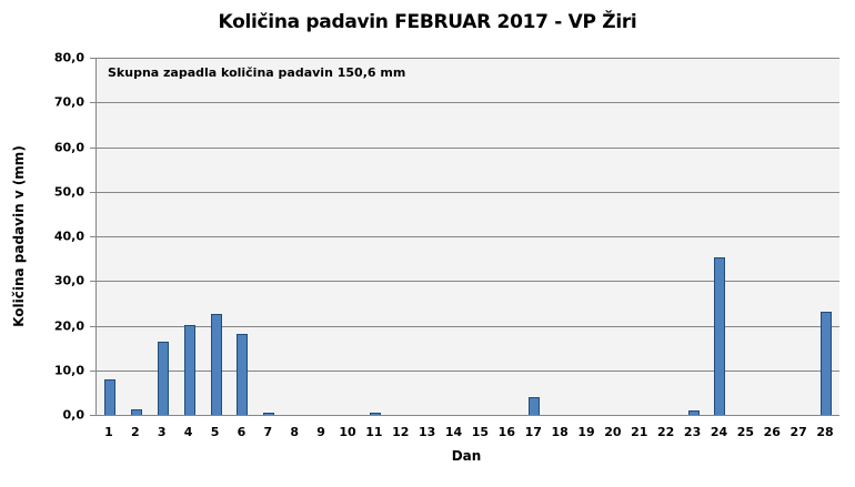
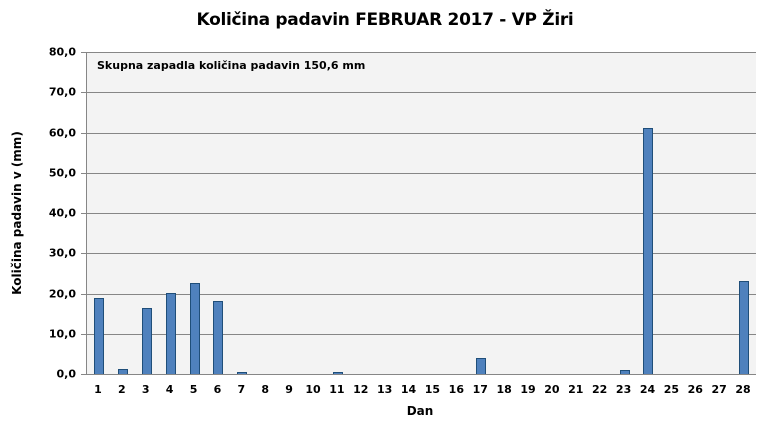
1: 8 -> 19
24: 35 -> 61
